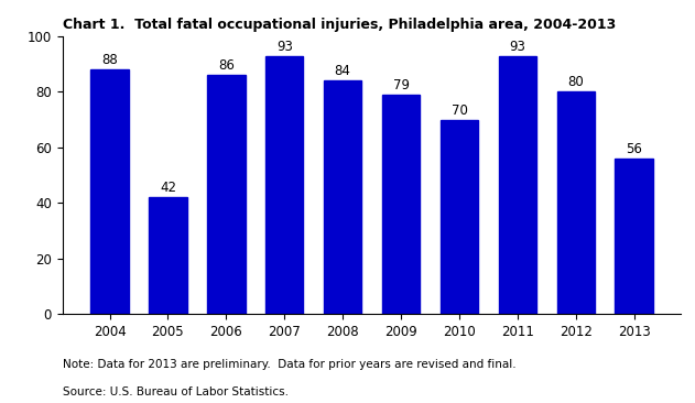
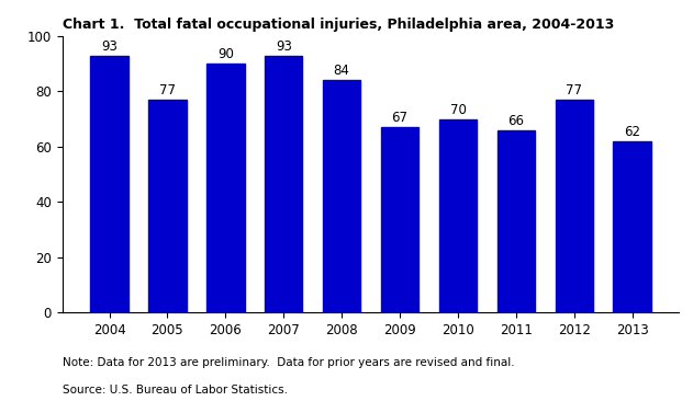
2004: 88 -> 93
2005: 42 -> 77
2006: 86 -> 90
2009: 79 -> 67
2011: 93 -> 66
2012: 80 -> 77
2013: 56 -> 62
